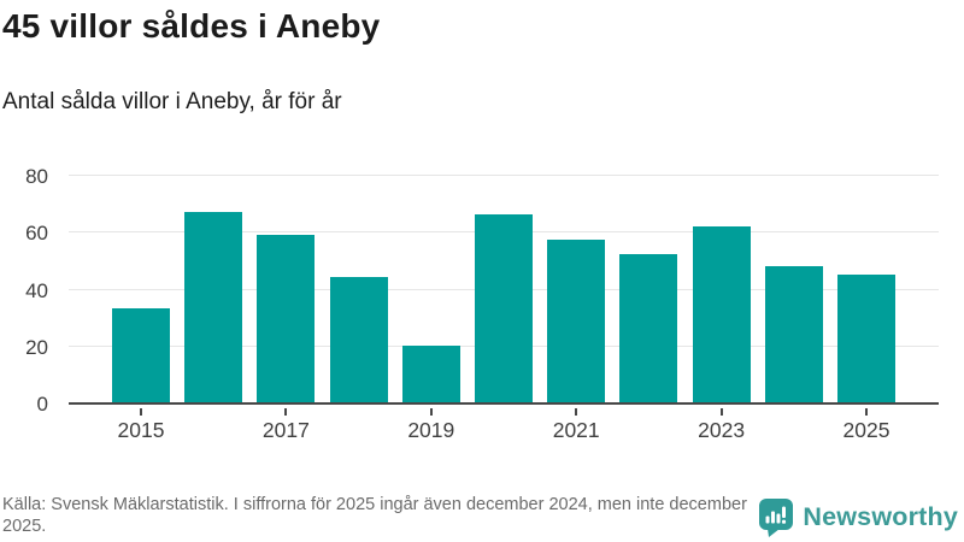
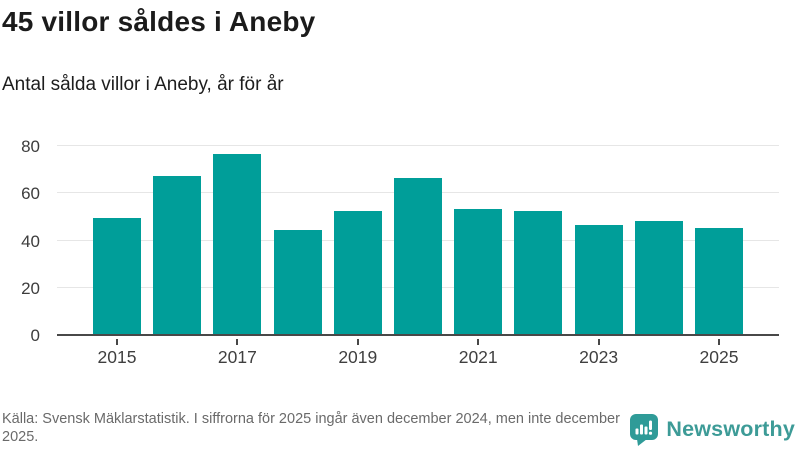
2015: 33 -> 49
2017: 59 -> 76
2019: 20 -> 52
2021: 57 -> 53
2023: 62 -> 46
